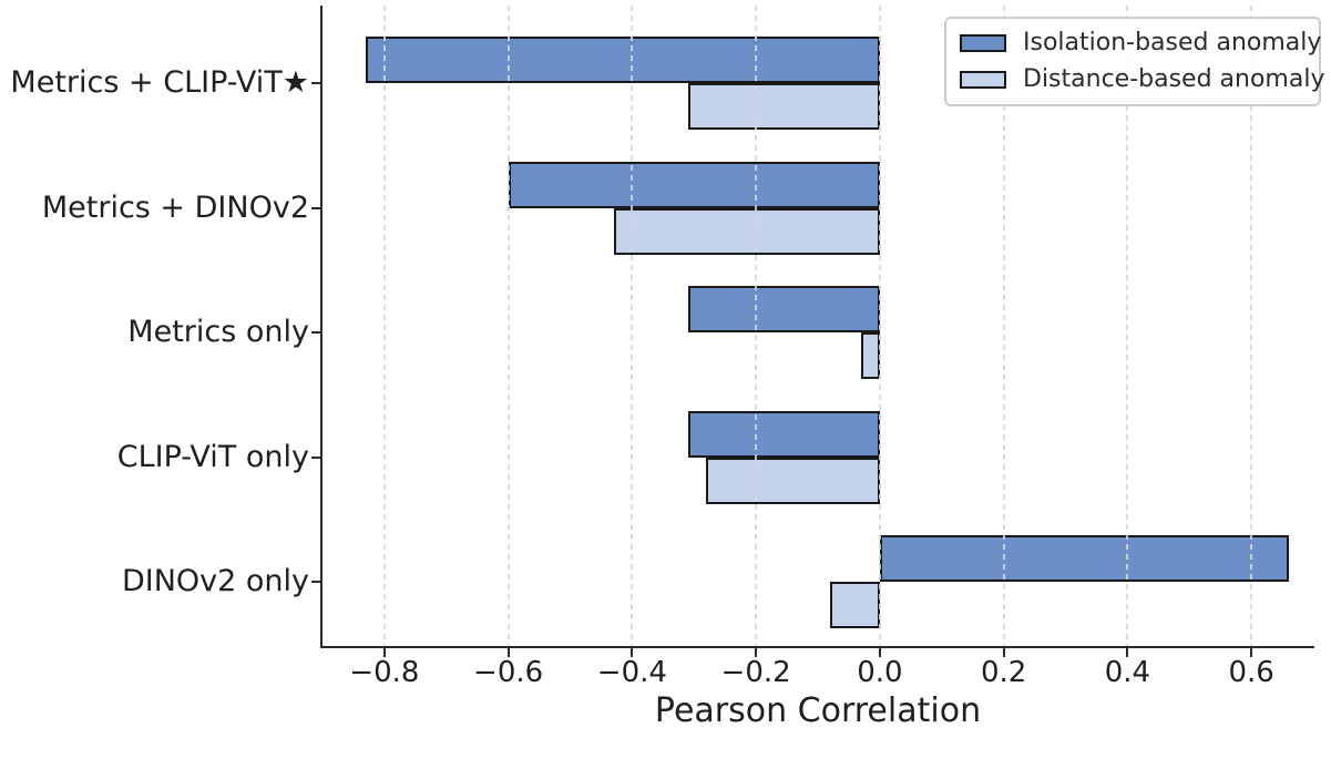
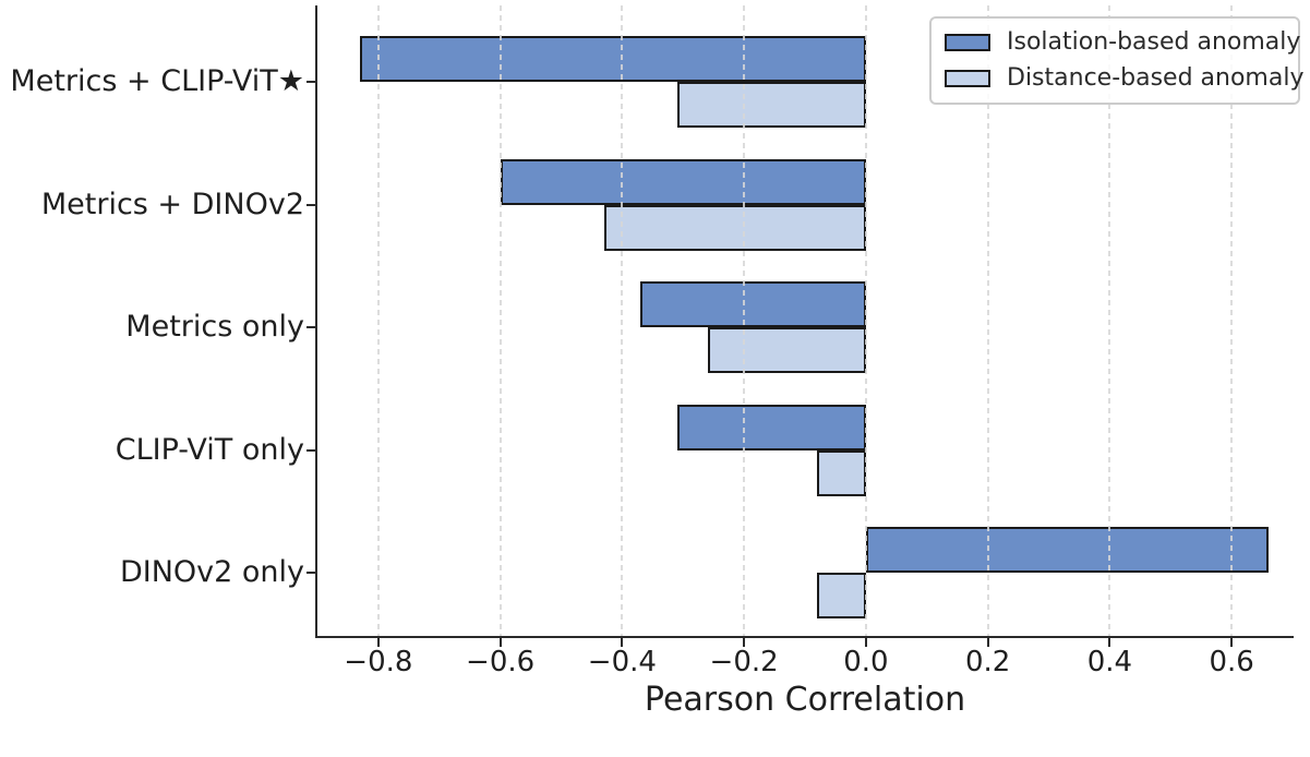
Isolation-based anomaly/Metrics only: -0.31 -> -0.37
Distance-based anomaly/Metrics only: -0.03 -> -0.26
Distance-based anomaly/CLIP-ViT only: -0.28 -> -0.08
